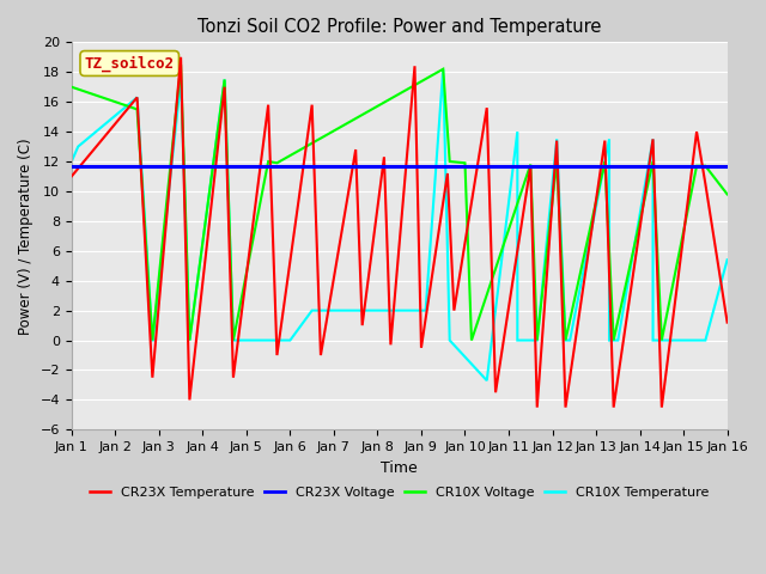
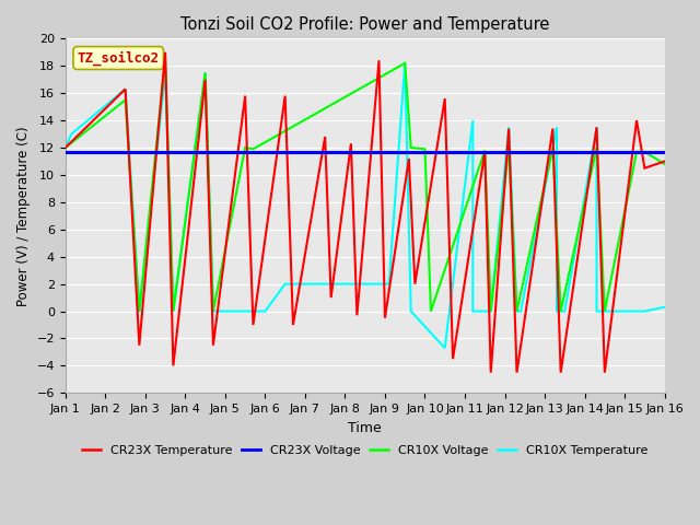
CR23X Temperature/Jan 1: 11.0 -> 12.0
CR10X Voltage/Jan 1: 17.0 -> 12.0
CR23X Temperature/Jan 16: 1.2 -> 11.0
CR10X Voltage/Jan 16: 9.8 -> 10.8
CR10X Temperature/Jan 16: 5.4 -> 0.3
